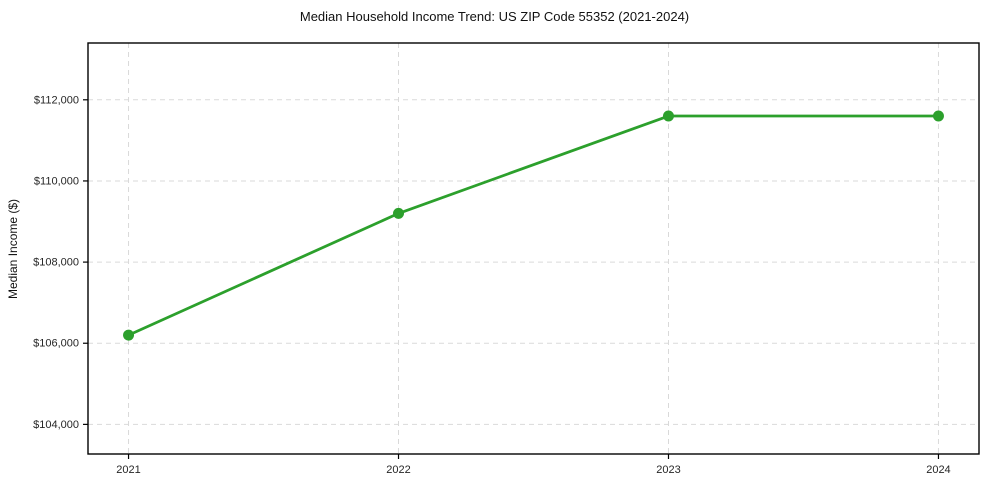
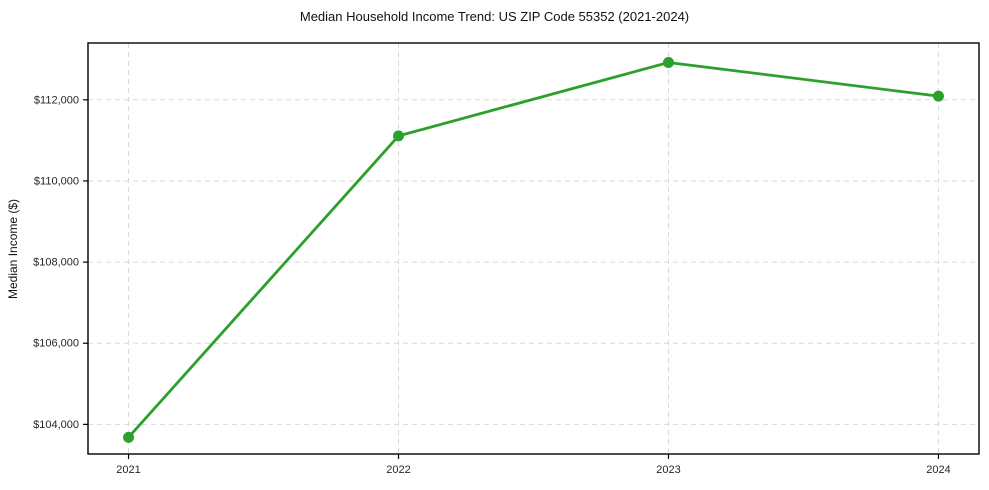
2021: $106200 -> $103700
2022: $109200 -> $111100
2023: $111600 -> $112900
2024: $111600 -> $112100
